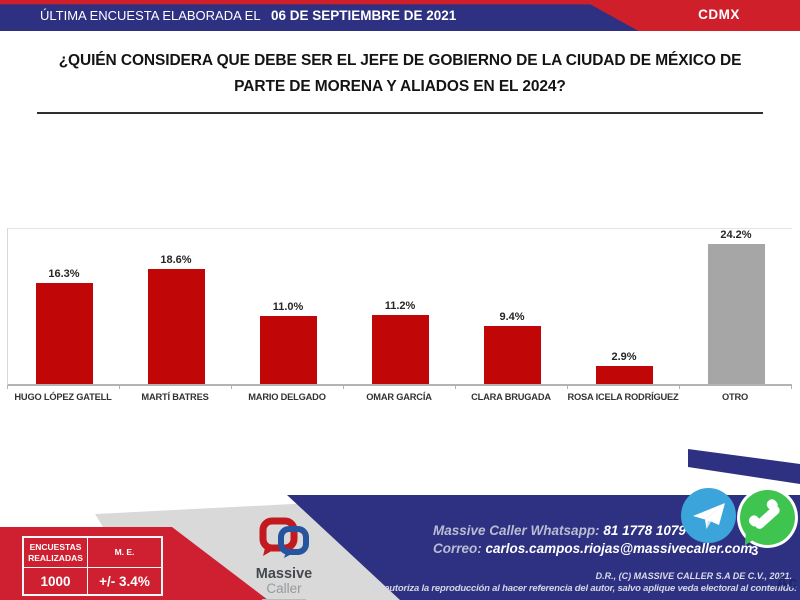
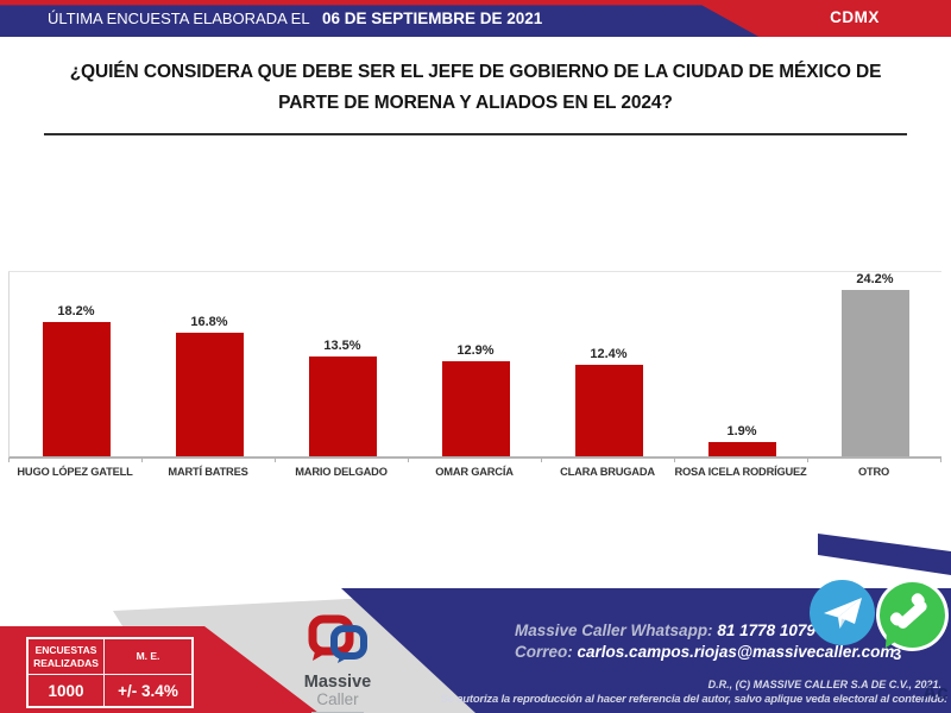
HUGO LÓPEZ GATELL: 16.3% -> 18.2%
MARTÍ BATRES: 18.6% -> 16.8%
MARIO DELGADO: 11.0% -> 13.5%
OMAR GARCÍA: 11.2% -> 12.9%
CLARA BRUGADA: 9.4% -> 12.4%
ROSA ICELA RODRÍGUEZ: 2.9% -> 1.9%
